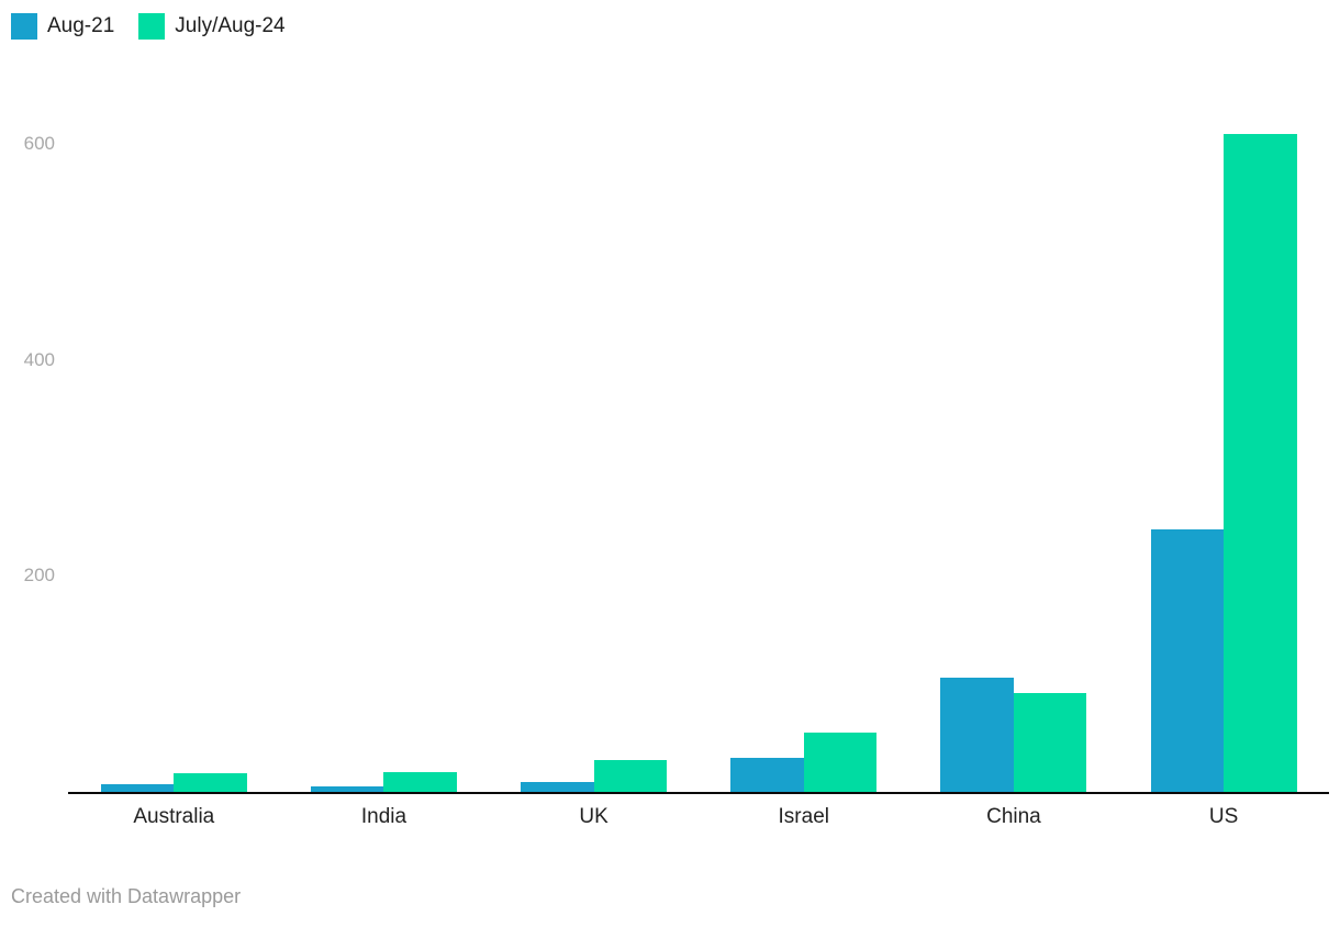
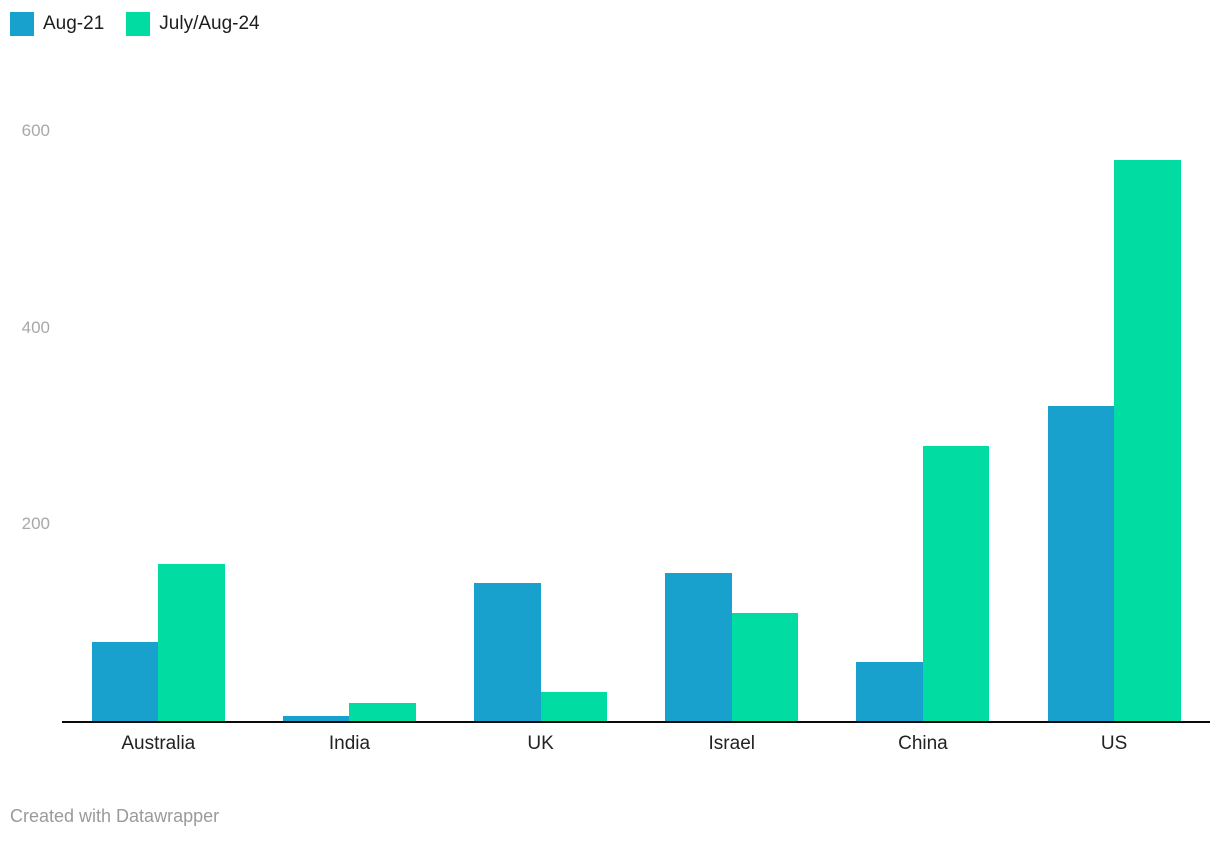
Aug-21/Australia: 10 -> 80
July/Aug-24/Australia: 20 -> 160
Aug-21/UK: 10 -> 140
Aug-21/Israel: 30 -> 150
July/Aug-24/Israel: 60 -> 110
Aug-21/China: 110 -> 60
July/Aug-24/China: 90 -> 280
Aug-21/US: 240 -> 320
July/Aug-24/US: 610 -> 570
